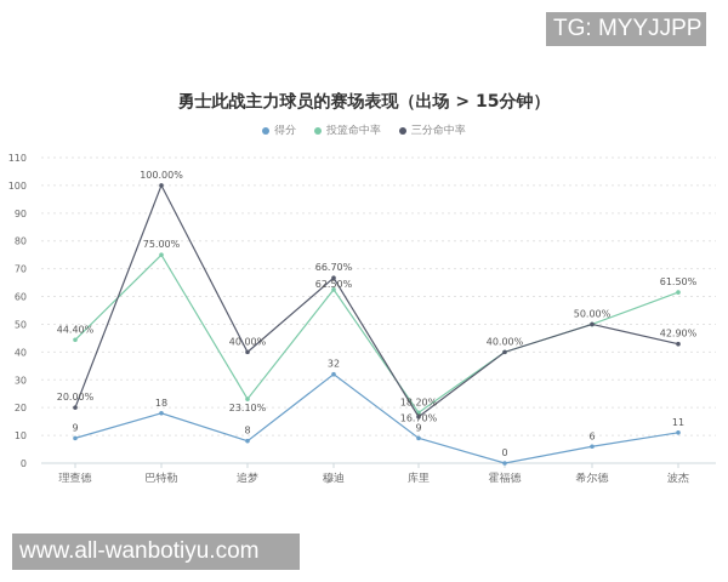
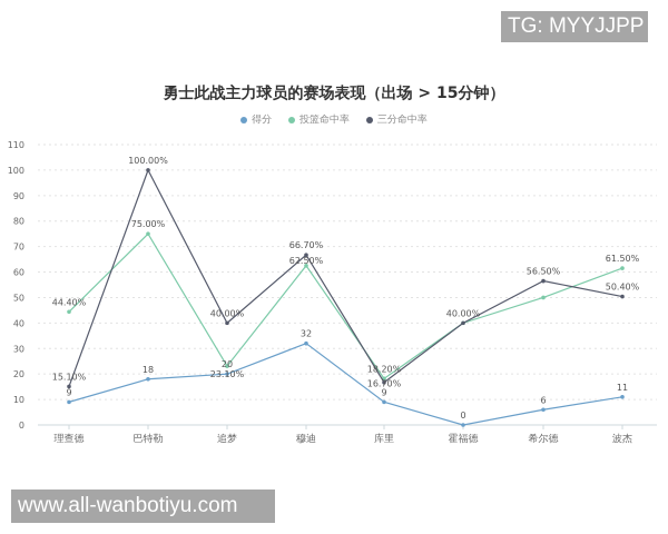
三分命中率/理查德: 20.00% -> 15.10%
得分/追梦: 8 -> 20
三分命中率/希尔德: 50.00% -> 56.50%
三分命中率/波杰: 42.90% -> 50.40%
